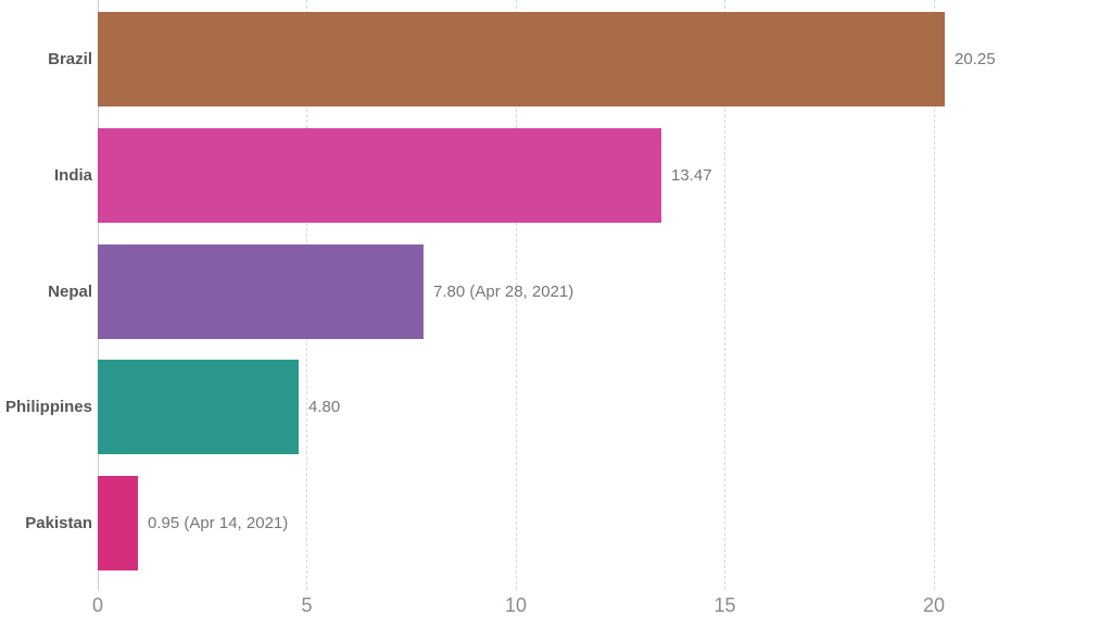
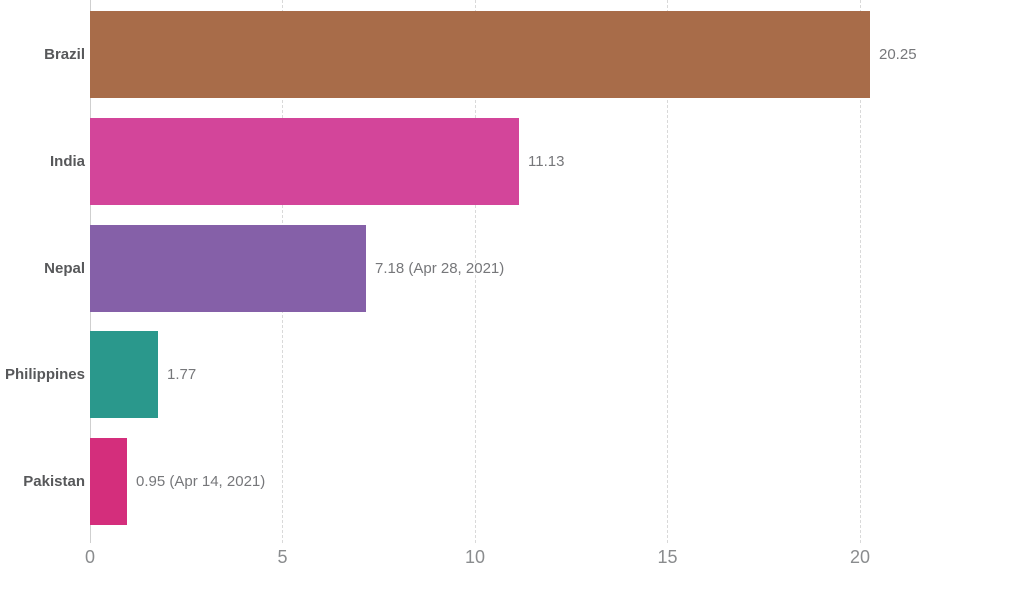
India: 13.47 -> 11.13
Nepal: 7.80 -> 7.18
Philippines: 4.80 -> 1.77
